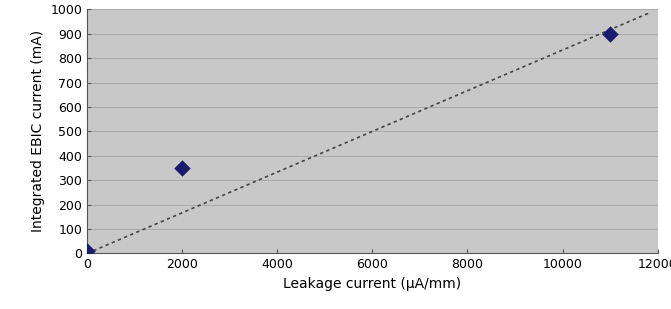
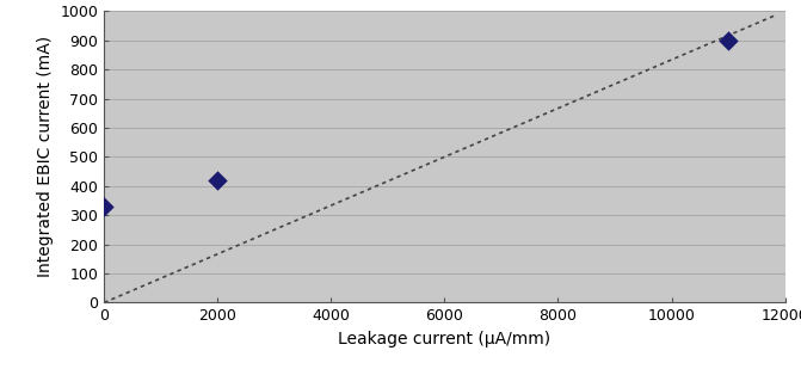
0: 10 -> 330
2000: 350 -> 420
